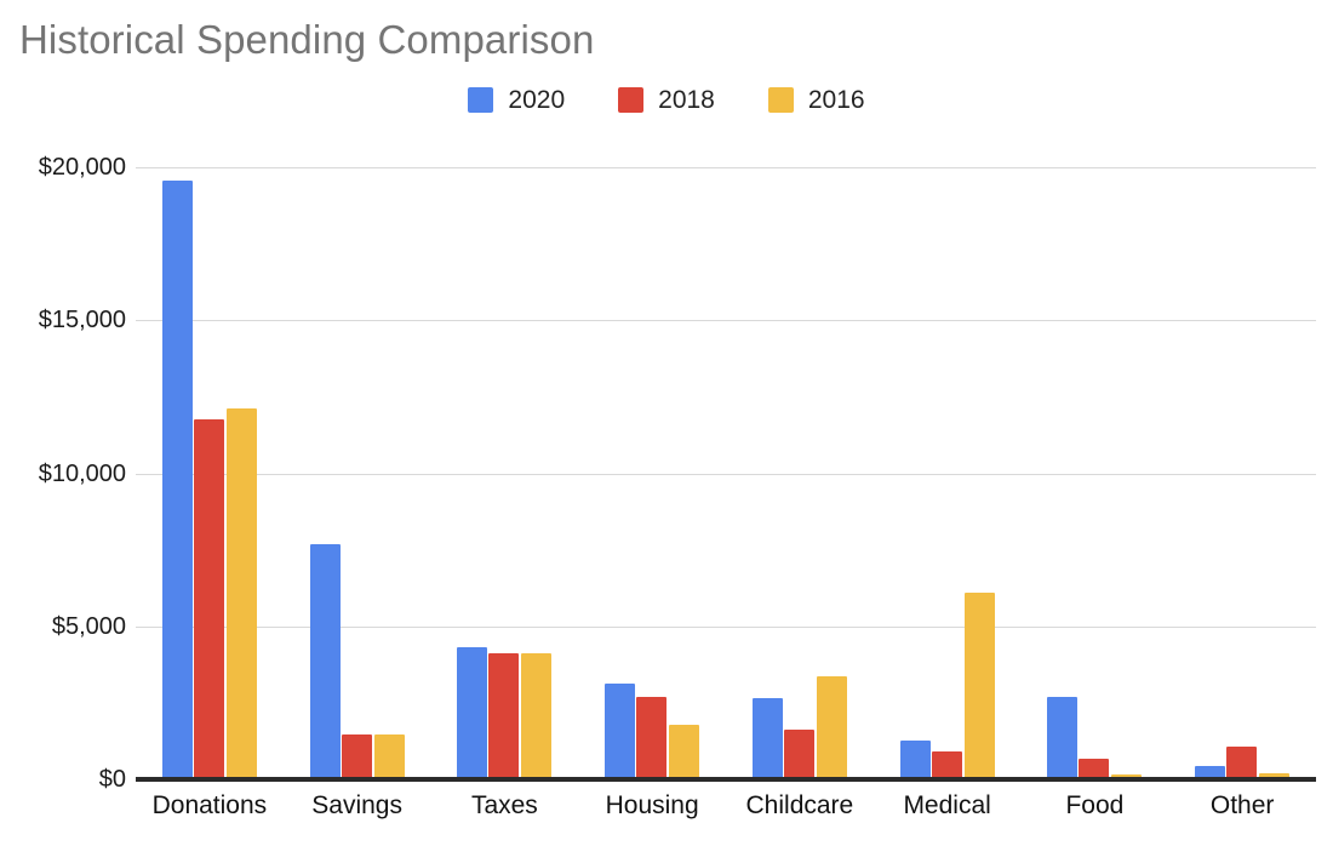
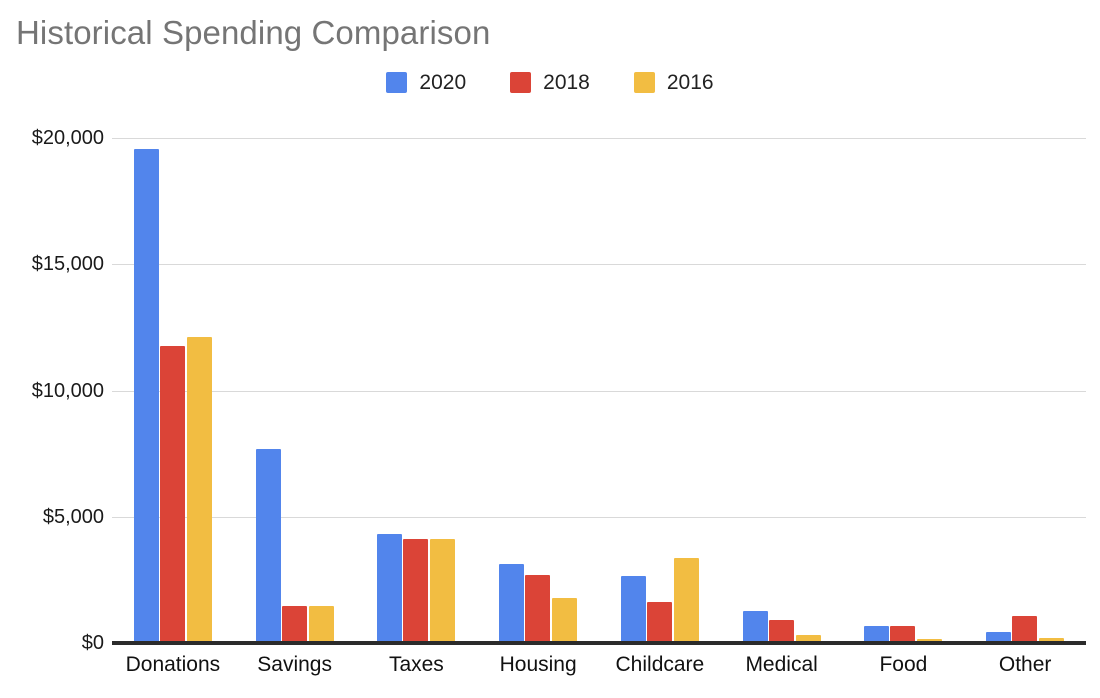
2016/Medical: $6100 -> $300
2020/Food: $2700 -> $700
